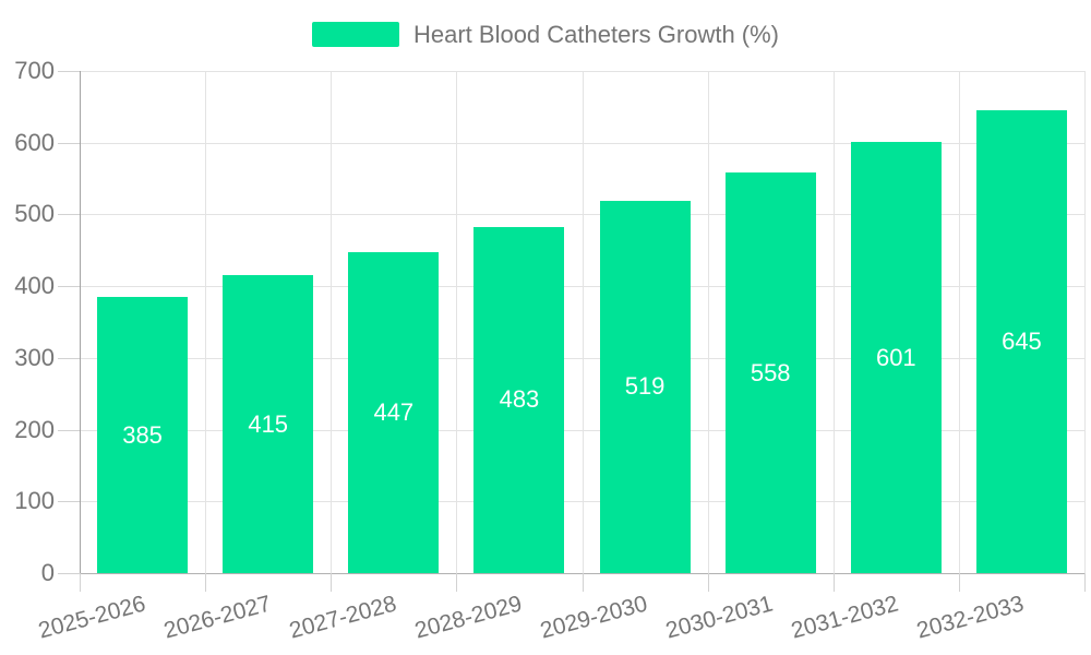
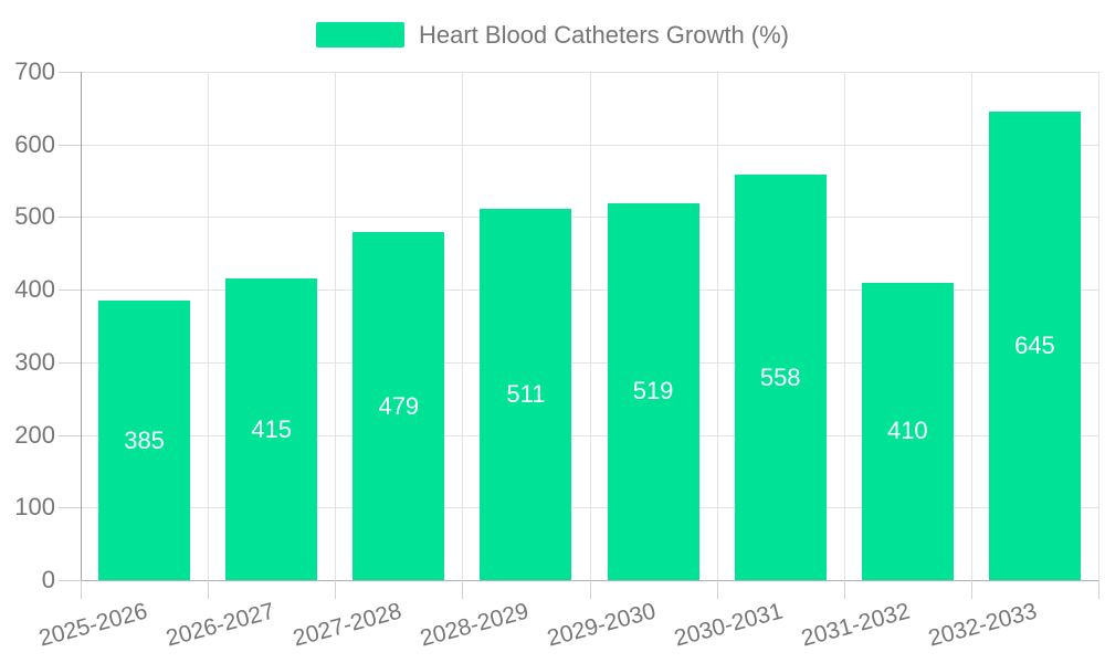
2027-2028: 447 -> 479
2028-2029: 483 -> 511
2031-2032: 601 -> 410
